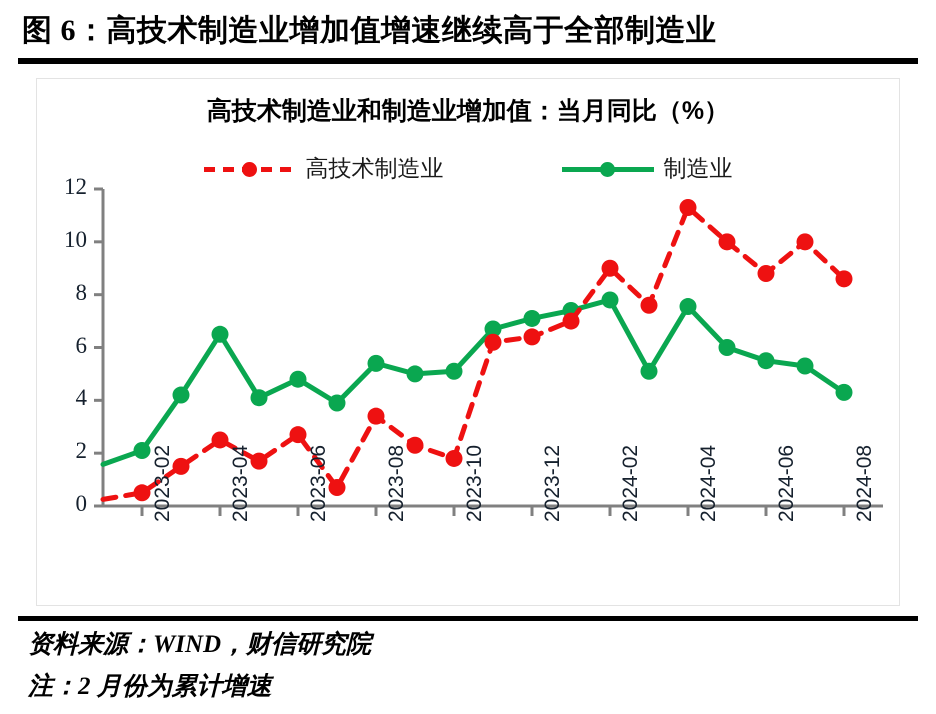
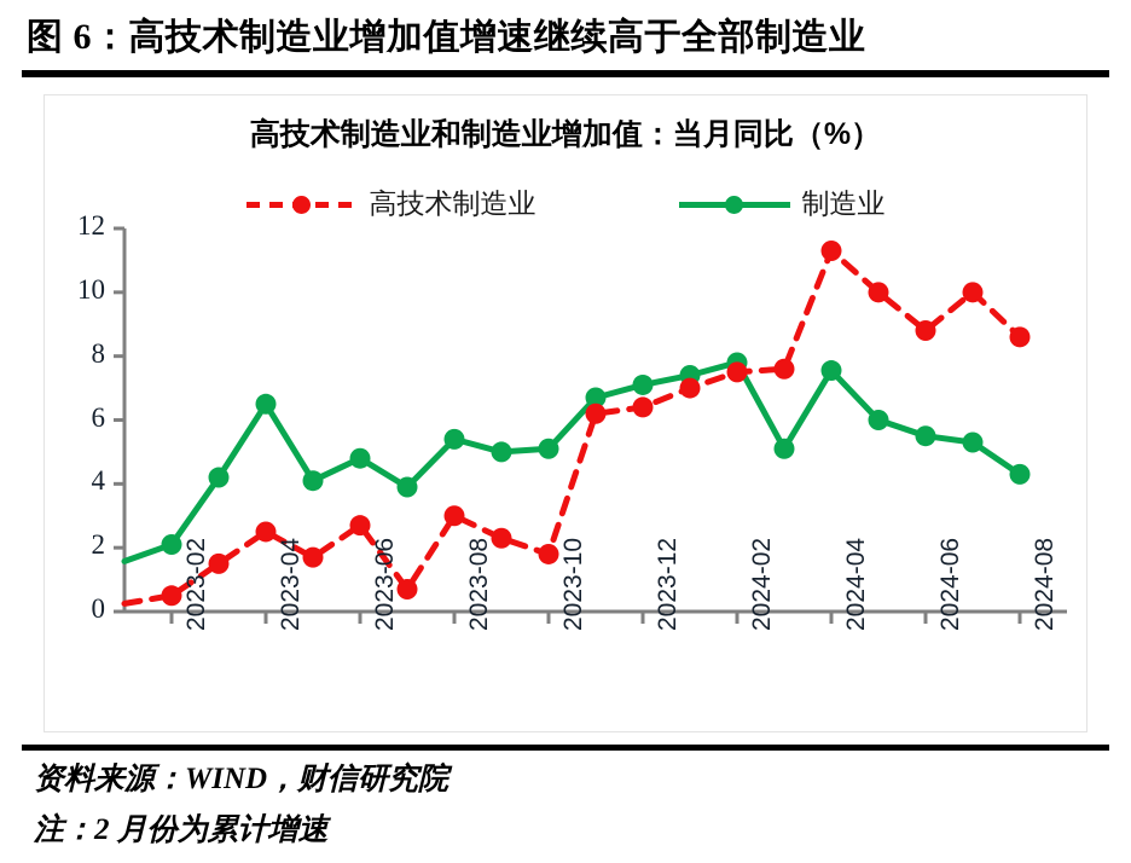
高技术制造业/2023-08: 3.4 -> 3.0
高技术制造业/2024-02: 9.0 -> 7.5
